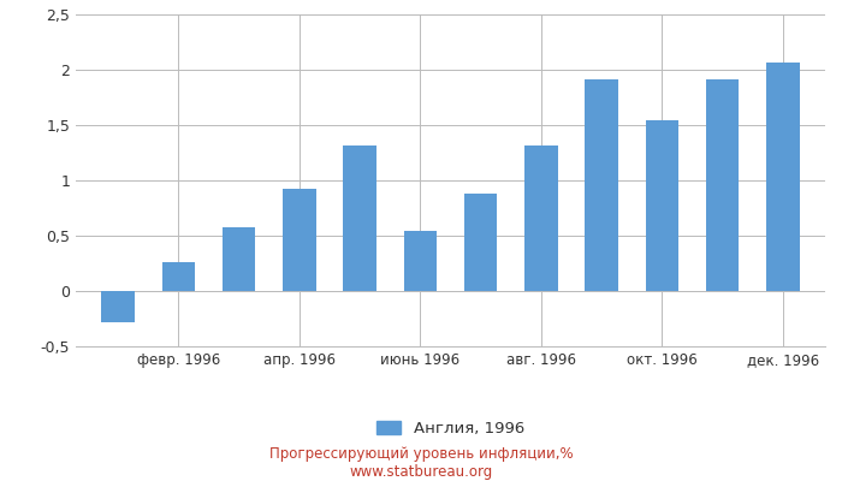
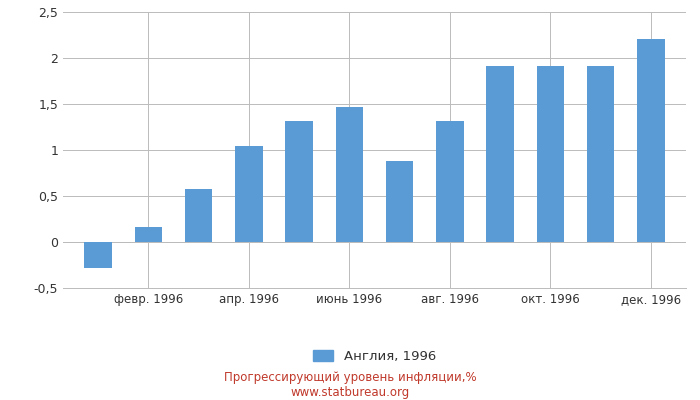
февр. 1996: 0,26 -> 0,16
апр. 1996: 0,92 -> 1,04
июнь 1996: 0,54 -> 1,47
окт. 1996: 1,54 -> 1,91
дек. 1996: 2,06 -> 2,21
